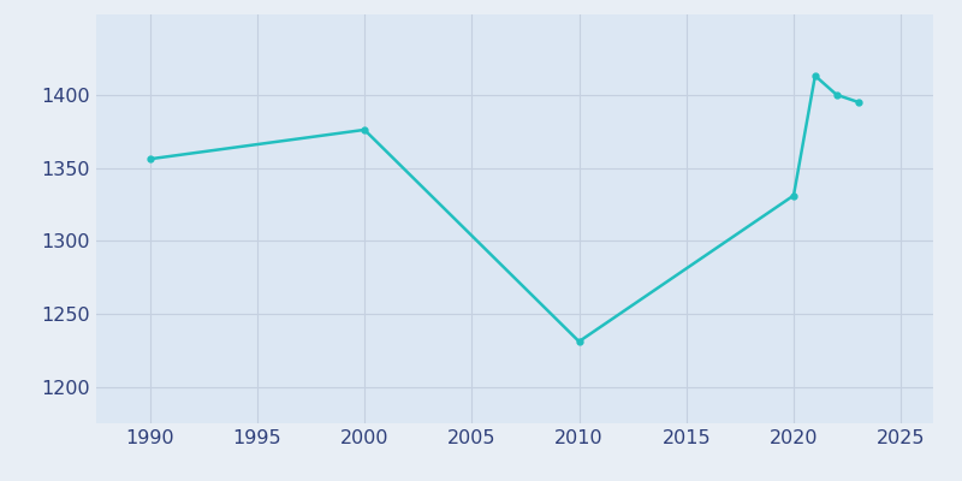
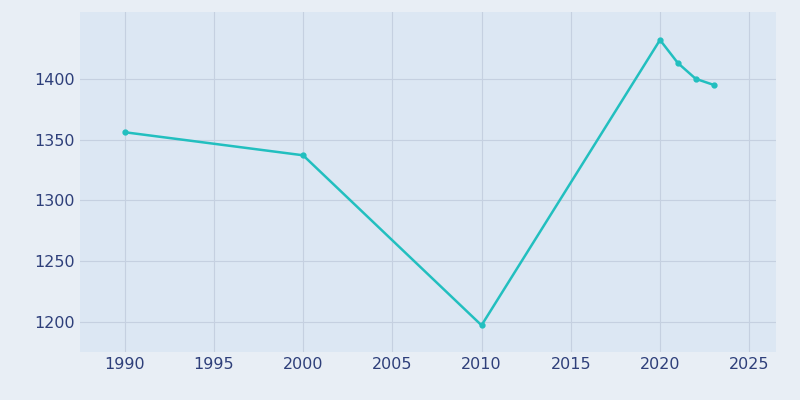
2000: 1376 -> 1337
2010: 1231 -> 1197
2020: 1331 -> 1432
